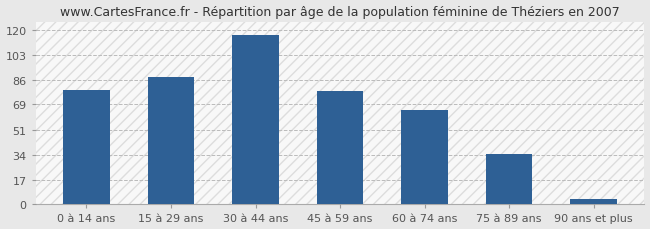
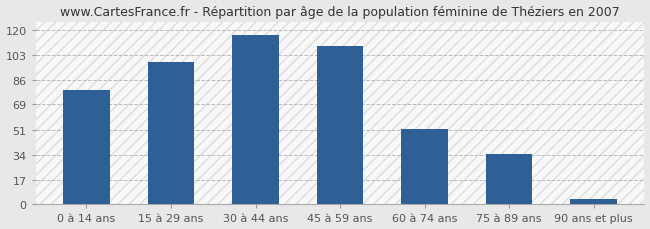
15 à 29 ans: 88 -> 98
45 à 59 ans: 78 -> 109
60 à 74 ans: 65 -> 52
